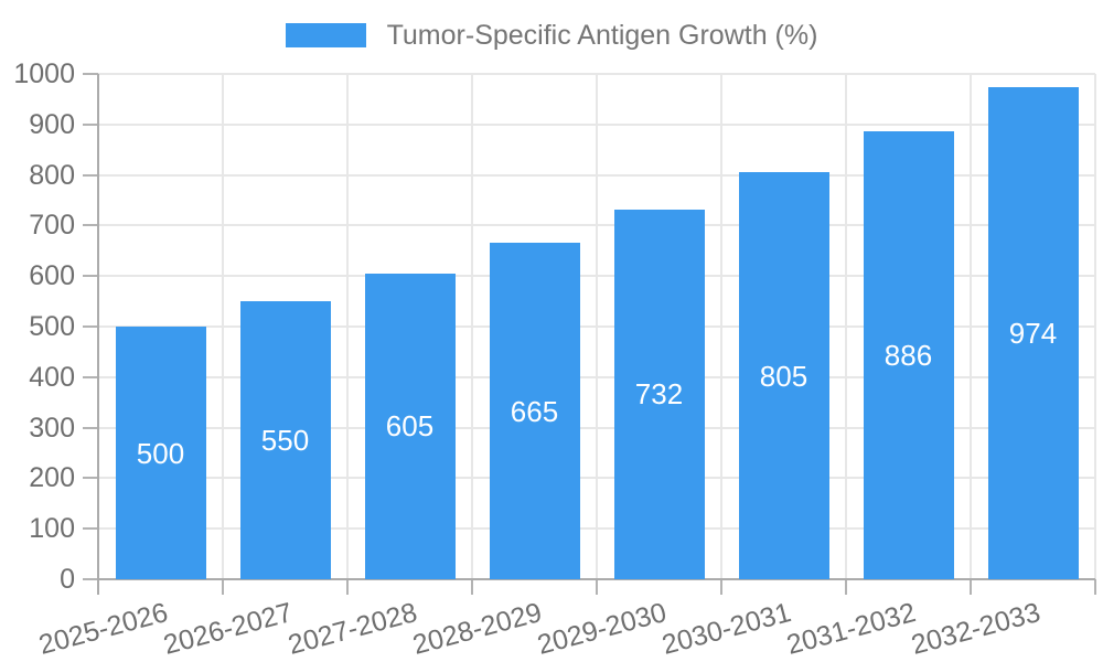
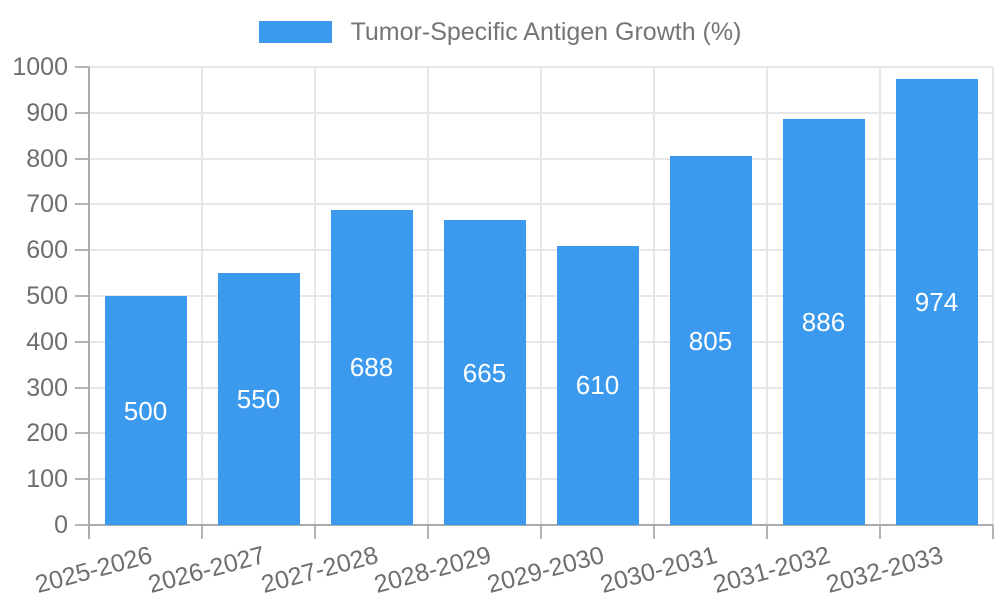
2027-2028: 605 -> 688
2029-2030: 732 -> 610
